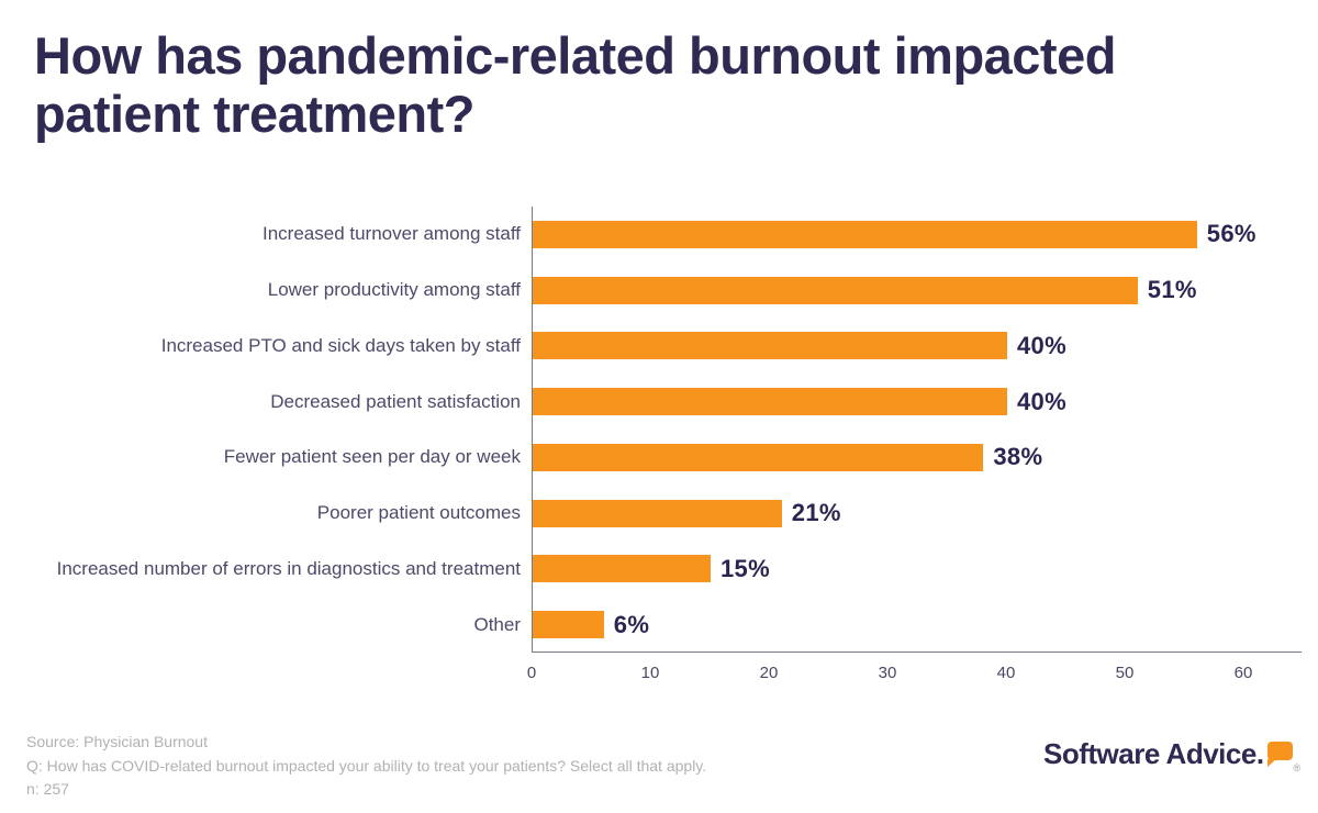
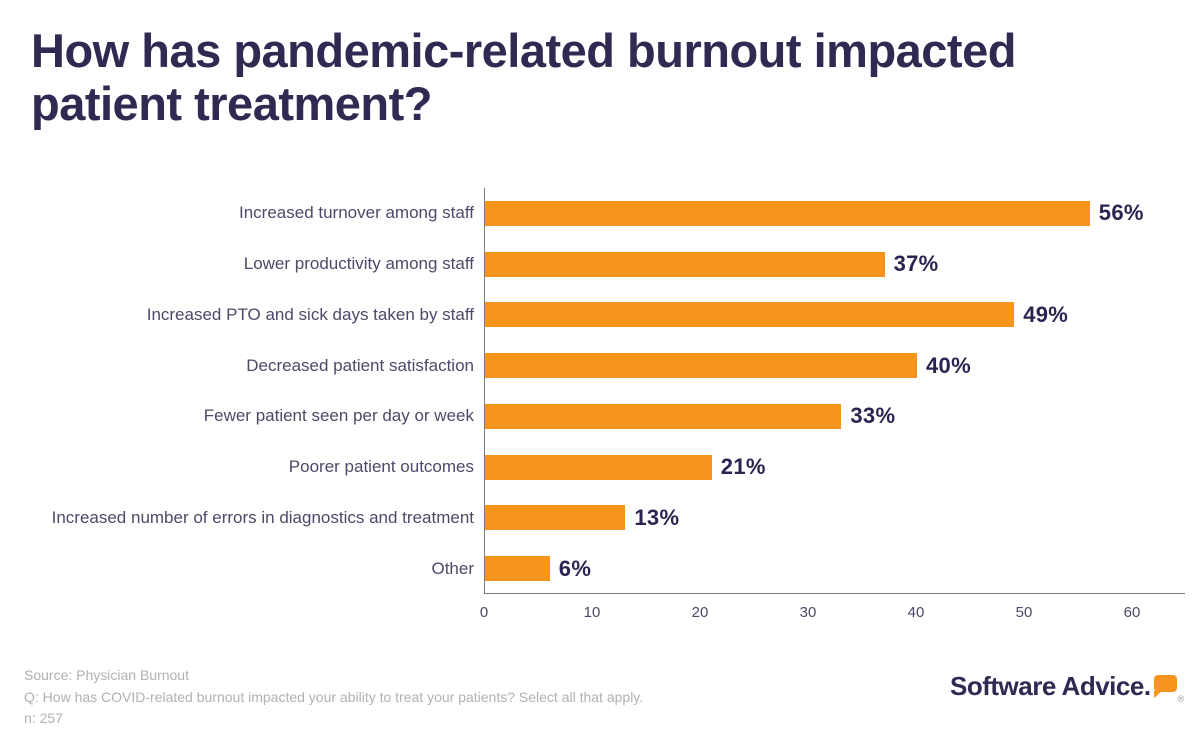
Lower productivity among staff: 51% -> 37%
Increased PTO and sick days taken by staff: 40% -> 49%
Fewer patient seen per day or week: 38% -> 33%
Increased number of errors in diagnostics and treatment: 15% -> 13%
